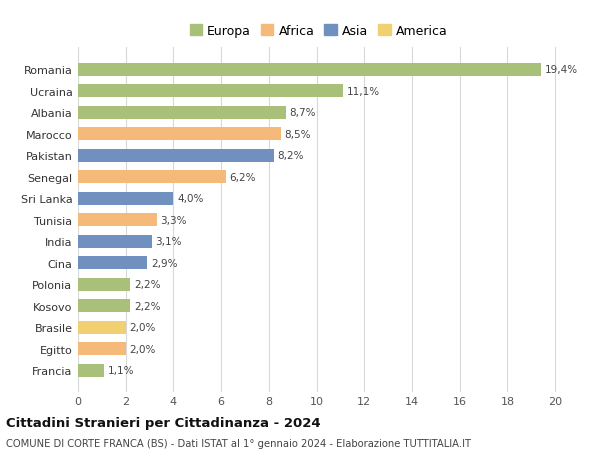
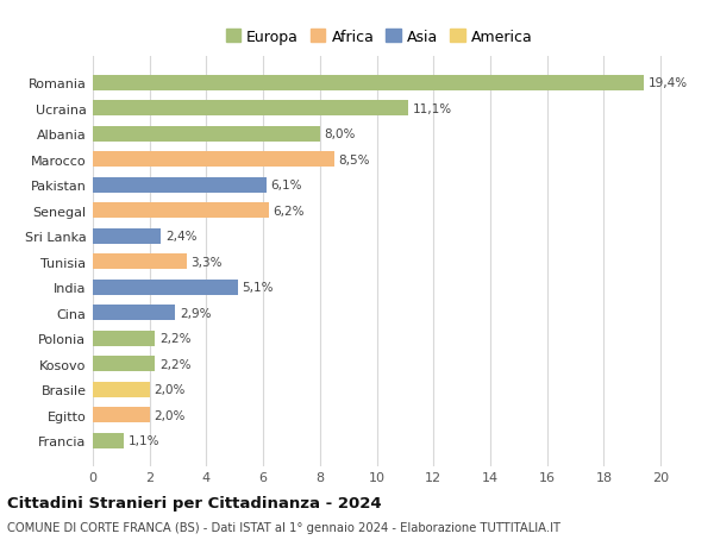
Albania: 8,7% -> 8,0%
Pakistan: 8,2% -> 6,1%
Sri Lanka: 4,0% -> 2,4%
India: 3,1% -> 5,1%
